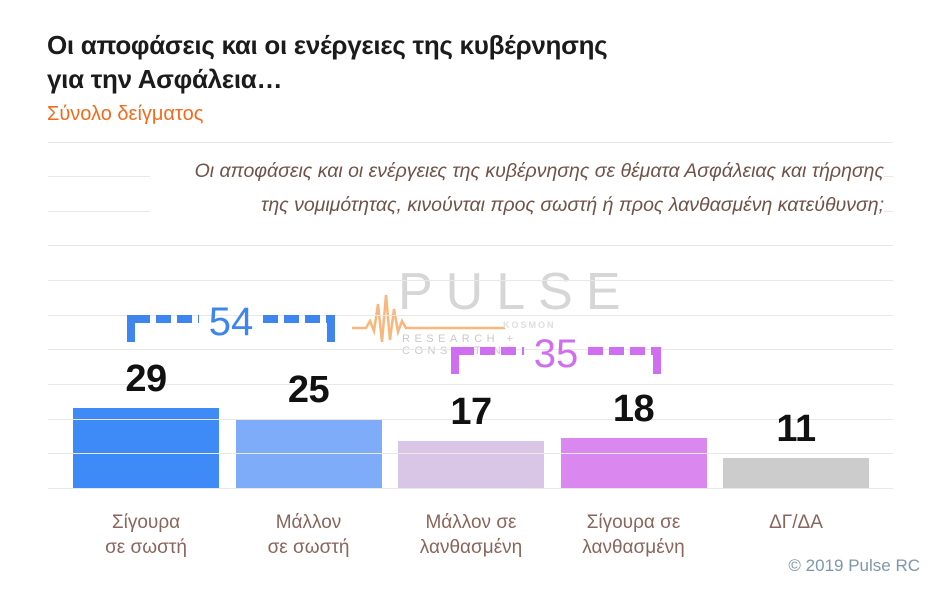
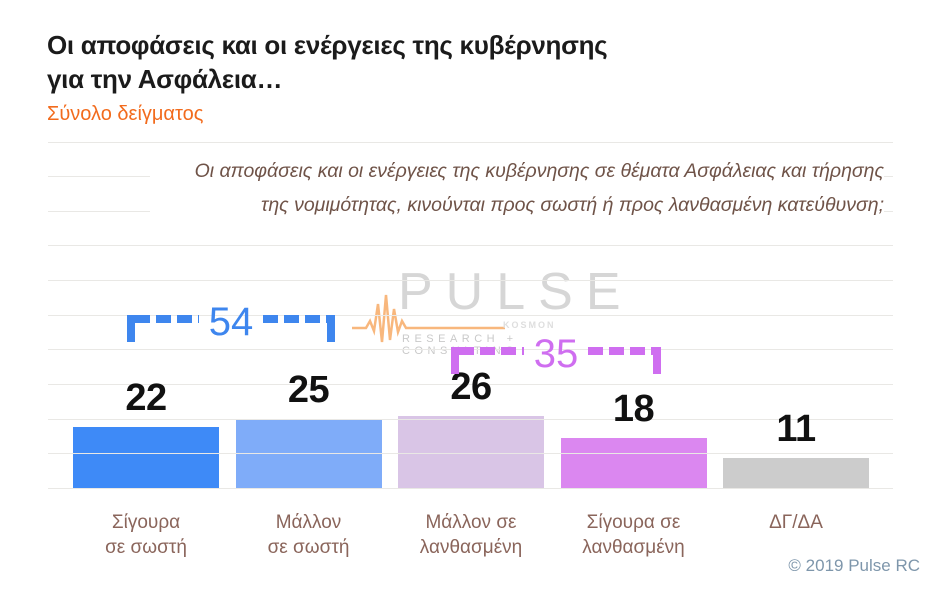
Σίγουρα σε σωστή: 29 -> 22
Μάλλον σε λανθασμένη: 17 -> 26
